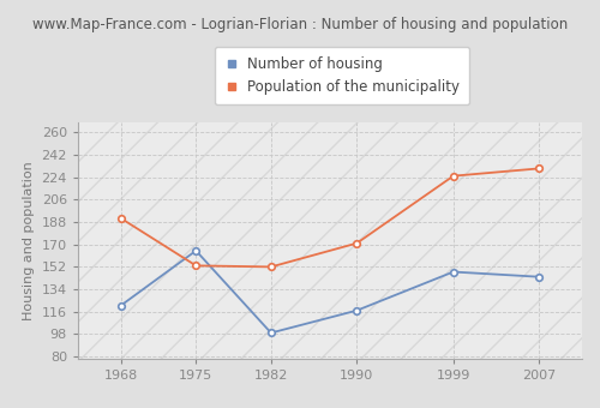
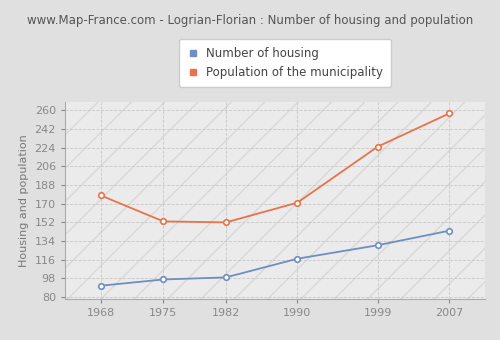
Number of housing/1968: 121 -> 91
Population of the municipality/1968: 191 -> 178
Number of housing/1975: 165 -> 97
Number of housing/1999: 148 -> 130
Population of the municipality/2007: 231 -> 257
